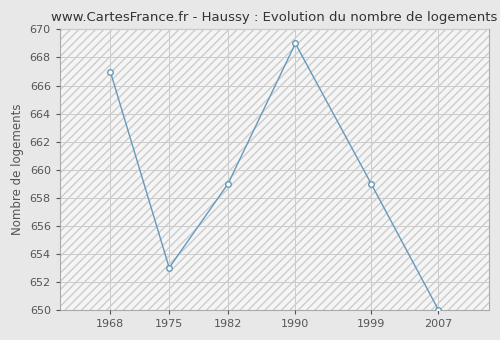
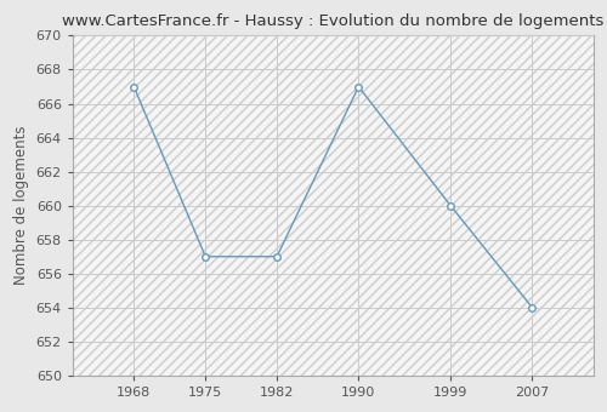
1975: 653 -> 657
1982: 659 -> 657
1990: 669 -> 667
1999: 659 -> 660
2007: 650 -> 654
